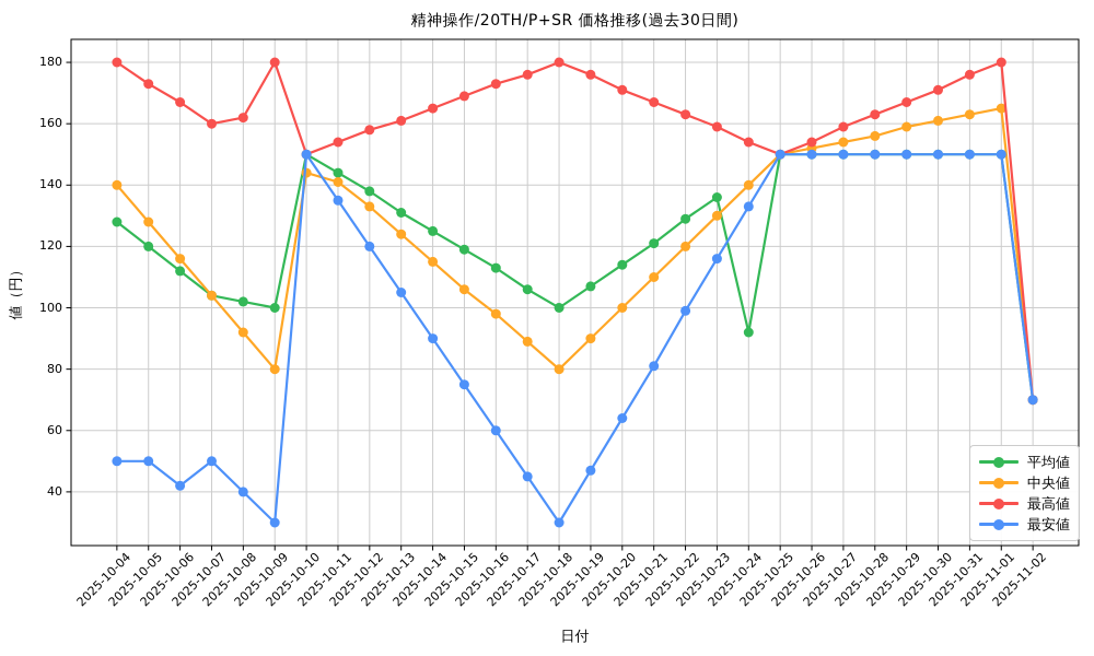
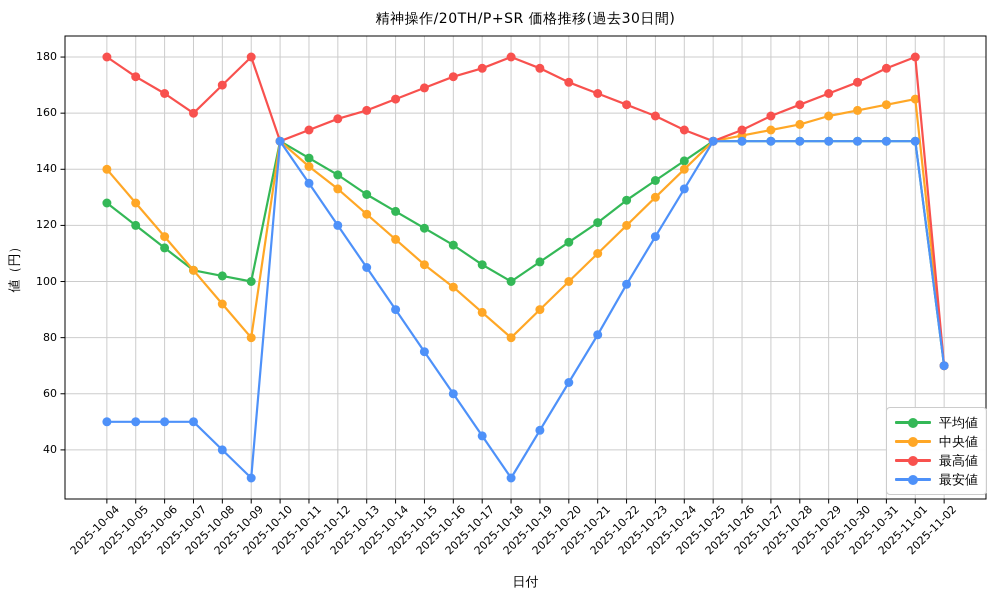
最安値/2025-10-06: 42 -> 50
最高値/2025-10-08: 162 -> 170
中央値/2025-10-10: 144 -> 150
平均値/2025-10-24: 92 -> 143
